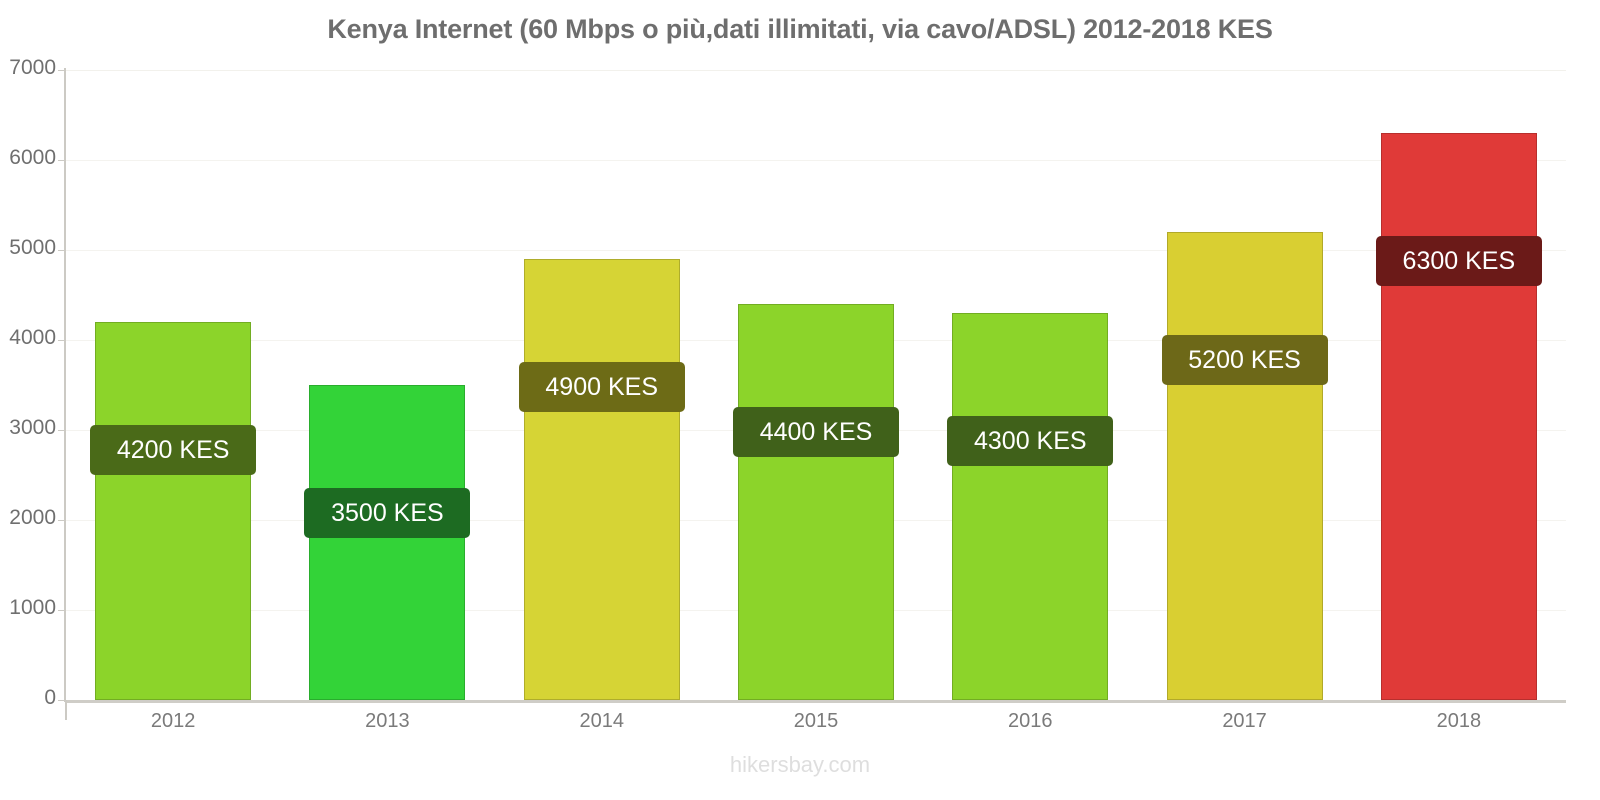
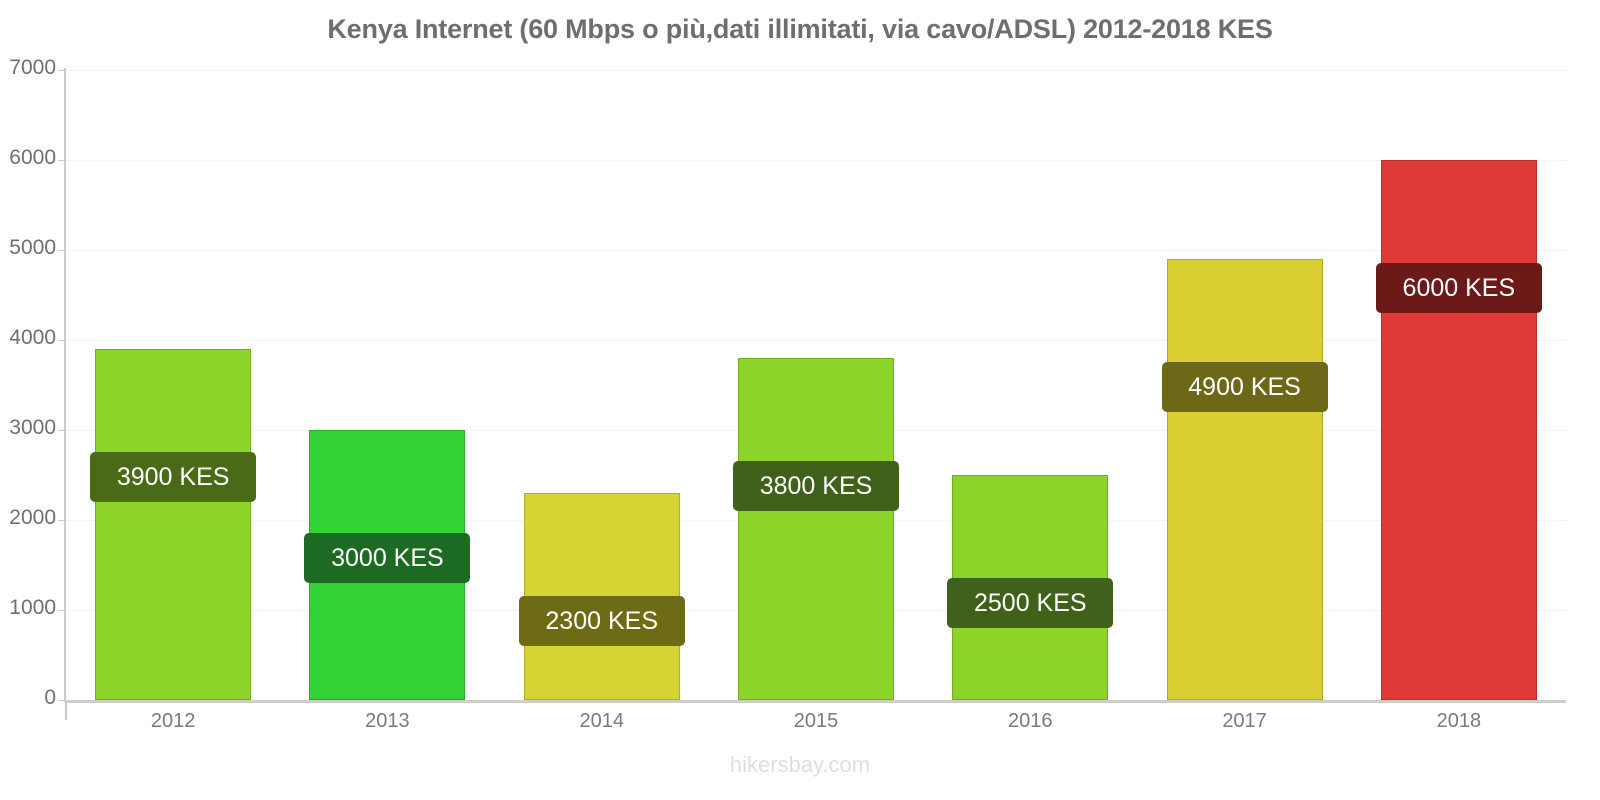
2012: 4200 -> 3900
2013: 3500 -> 3000
2014: 4900 -> 2300
2015: 4400 -> 3800
2016: 4300 -> 2500
2017: 5200 -> 4900
2018: 6300 -> 6000
